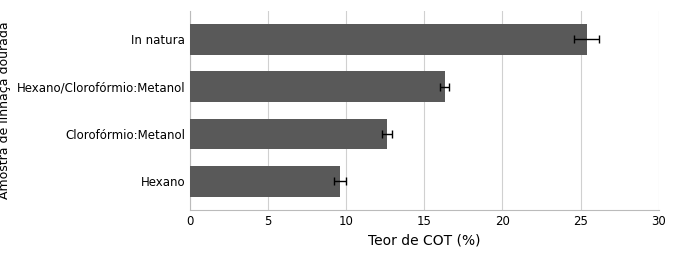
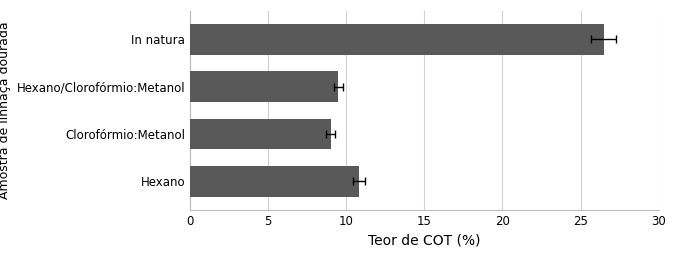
In natura: 25.4 -> 26.5
Hexano/Clorofórmio:Metanol: 16.3 -> 9.5
Clorofórmio:Metanol: 12.6 -> 9.0
Hexano: 9.6 -> 10.8
